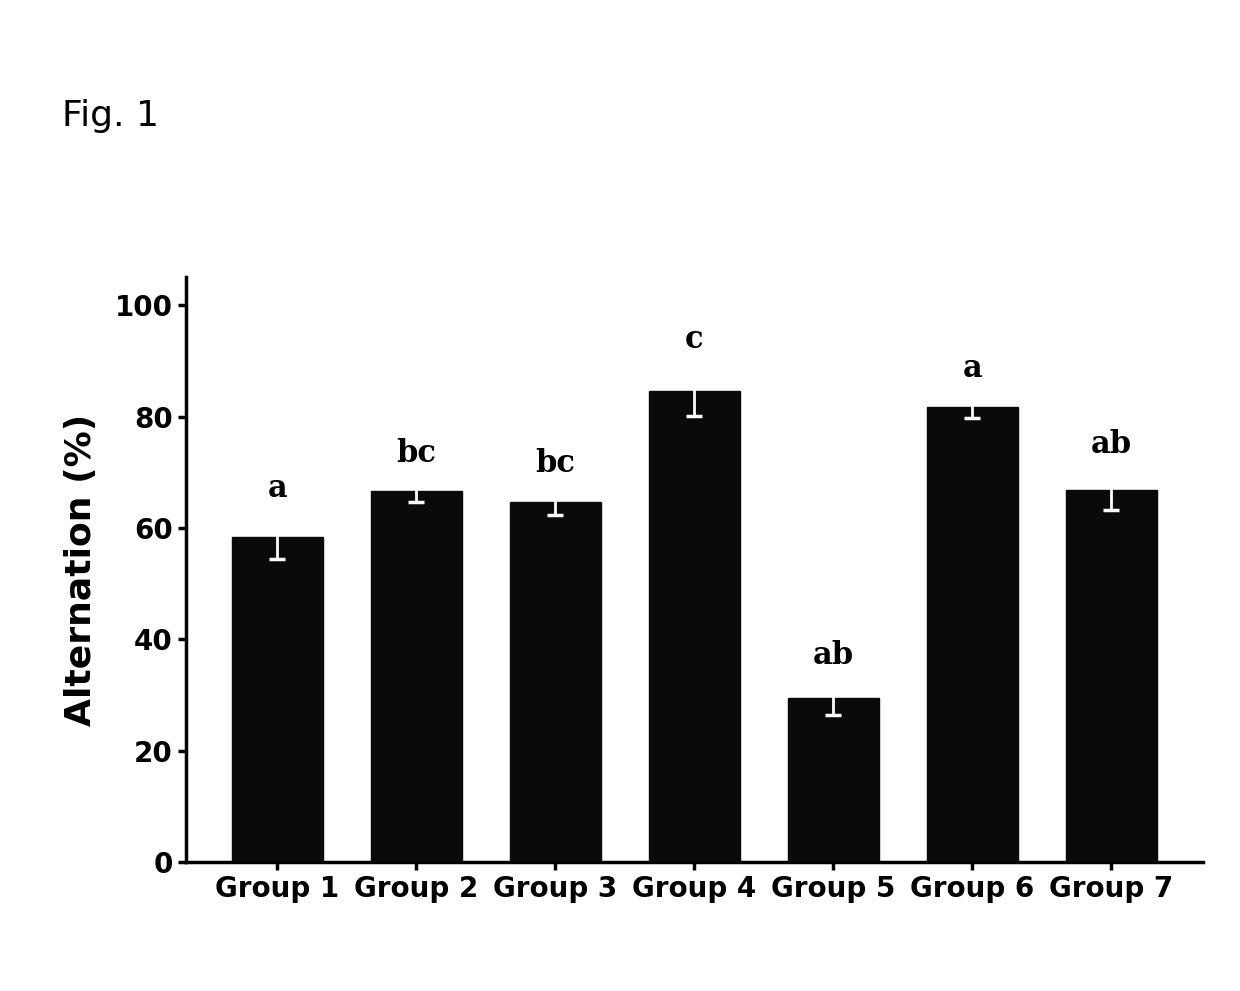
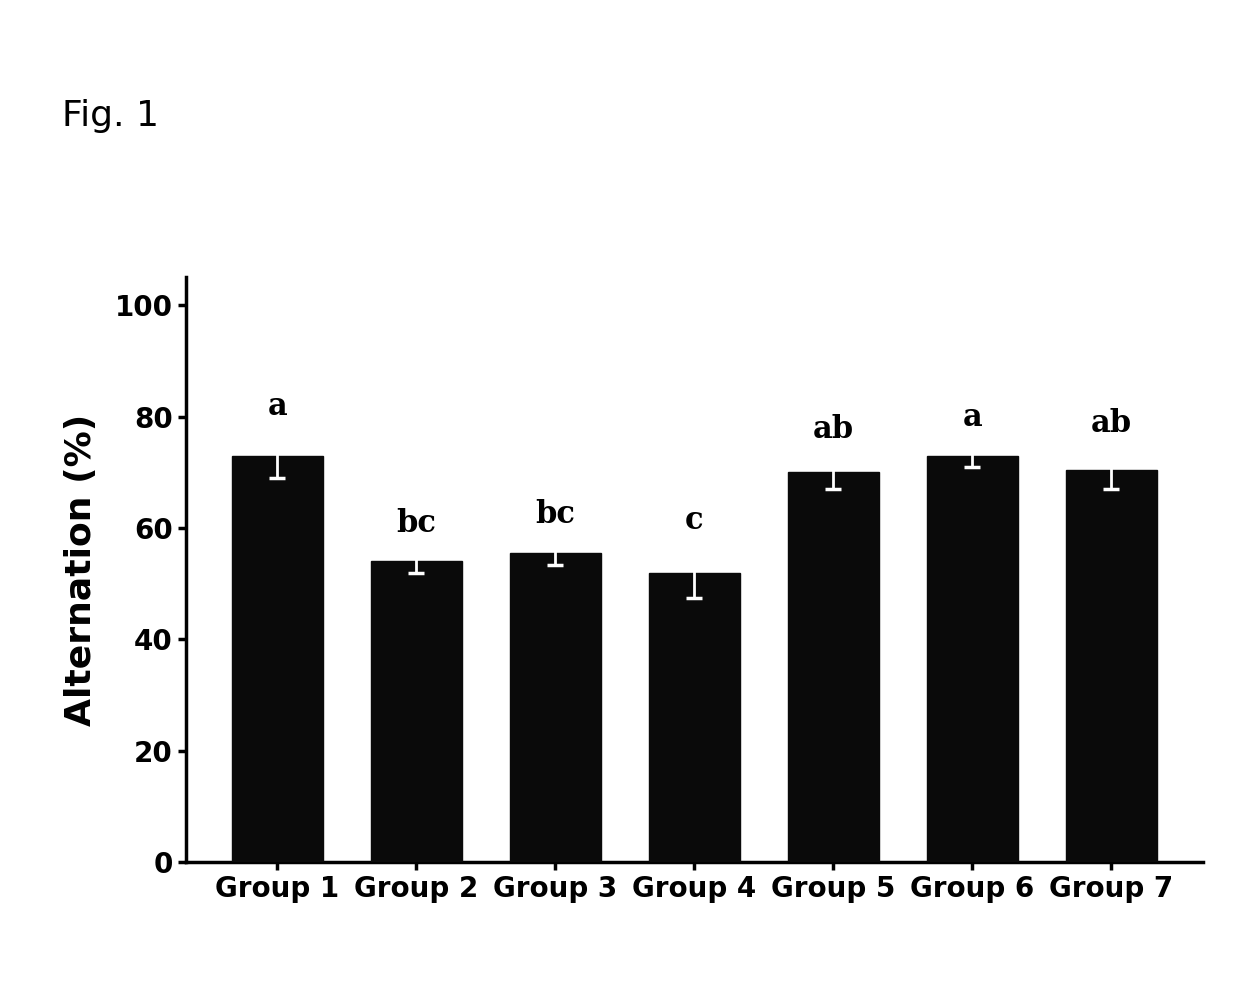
Group 1: 58.4 -> 73.0
Group 2: 66.6 -> 54.0
Group 3: 64.6 -> 55.5
Group 4: 84.6 -> 52.0
Group 5: 29.4 -> 70.0
Group 6: 81.8 -> 73.0
Group 7: 66.8 -> 70.5
